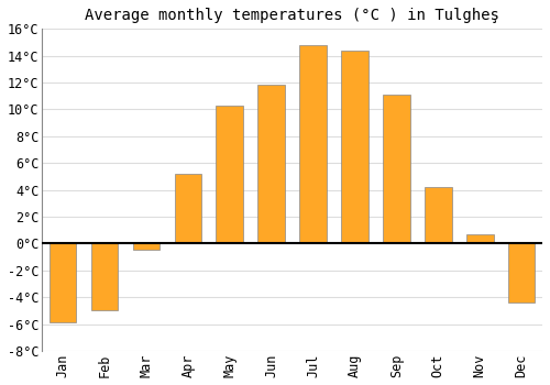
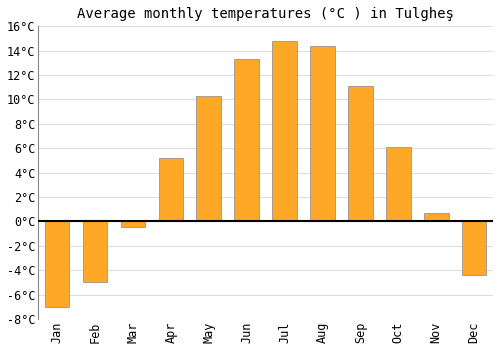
Jan: -5.9°C -> -7.0°C
Jun: 11.8°C -> 13.3°C
Oct: 4.2°C -> 6.1°C
